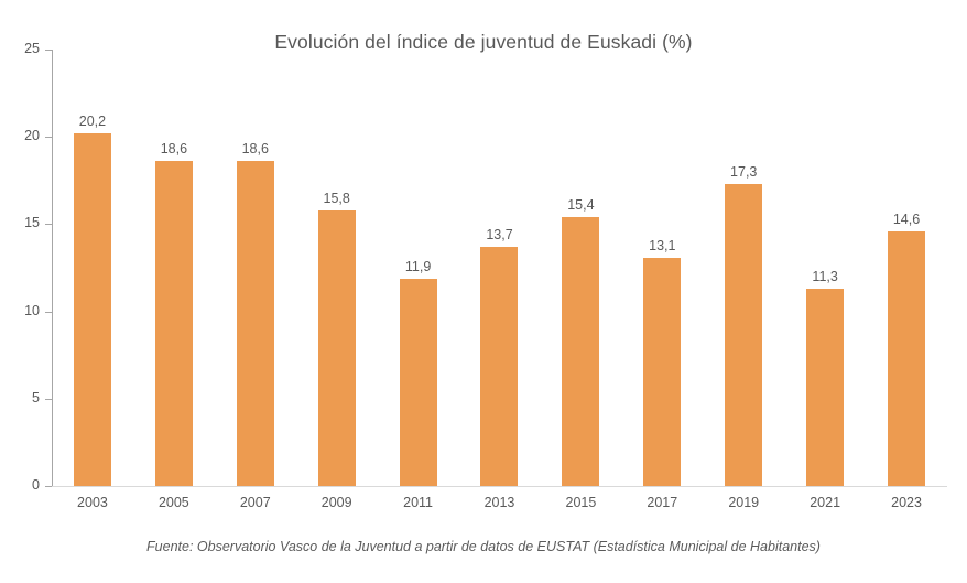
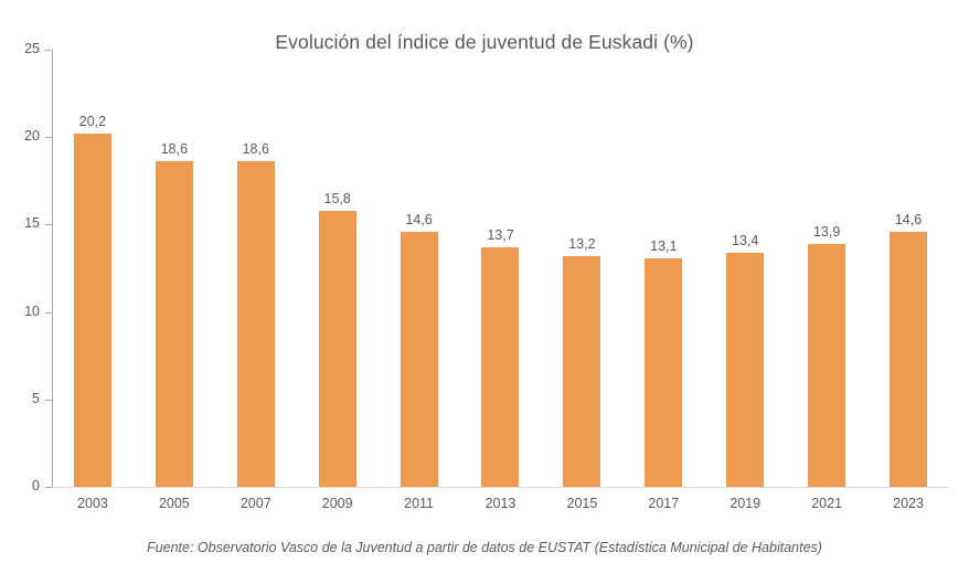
2011: 11,9 -> 14,6
2015: 15,4 -> 13,2
2019: 17,3 -> 13,4
2021: 11,3 -> 13,9
